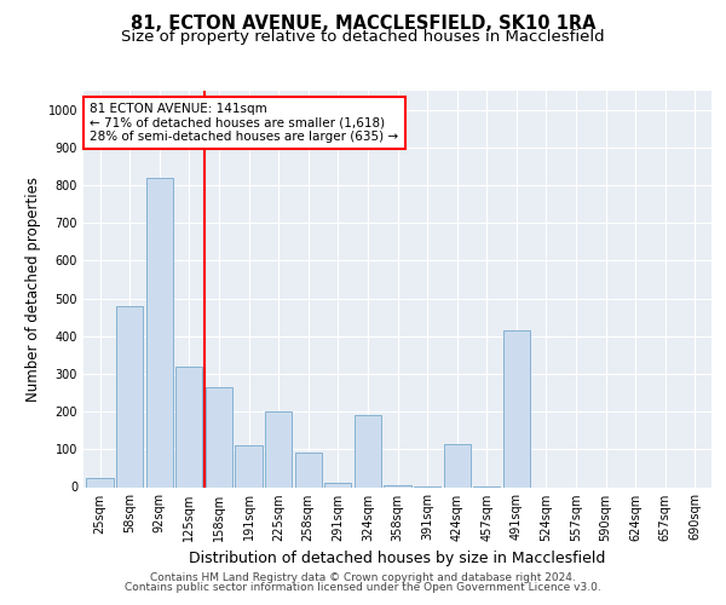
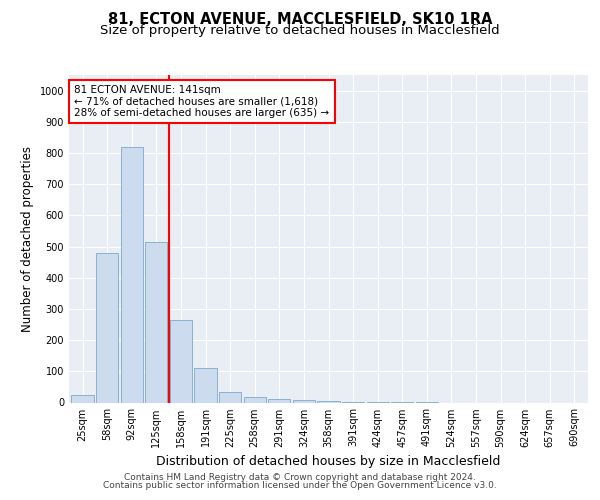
125sqm: 320 -> 515
225sqm: 200 -> 35
258sqm: 90 -> 18
324sqm: 190 -> 8
424sqm: 115 -> 2
491sqm: 415 -> 1
